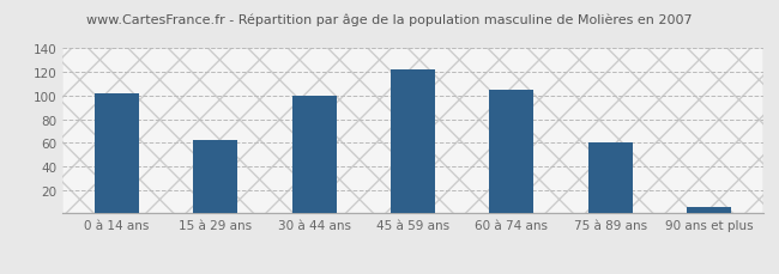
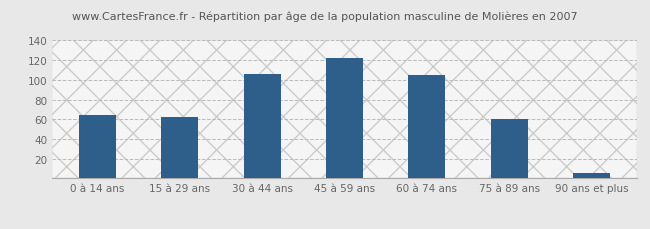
0 à 14 ans: 102 -> 64
30 à 44 ans: 100 -> 106
